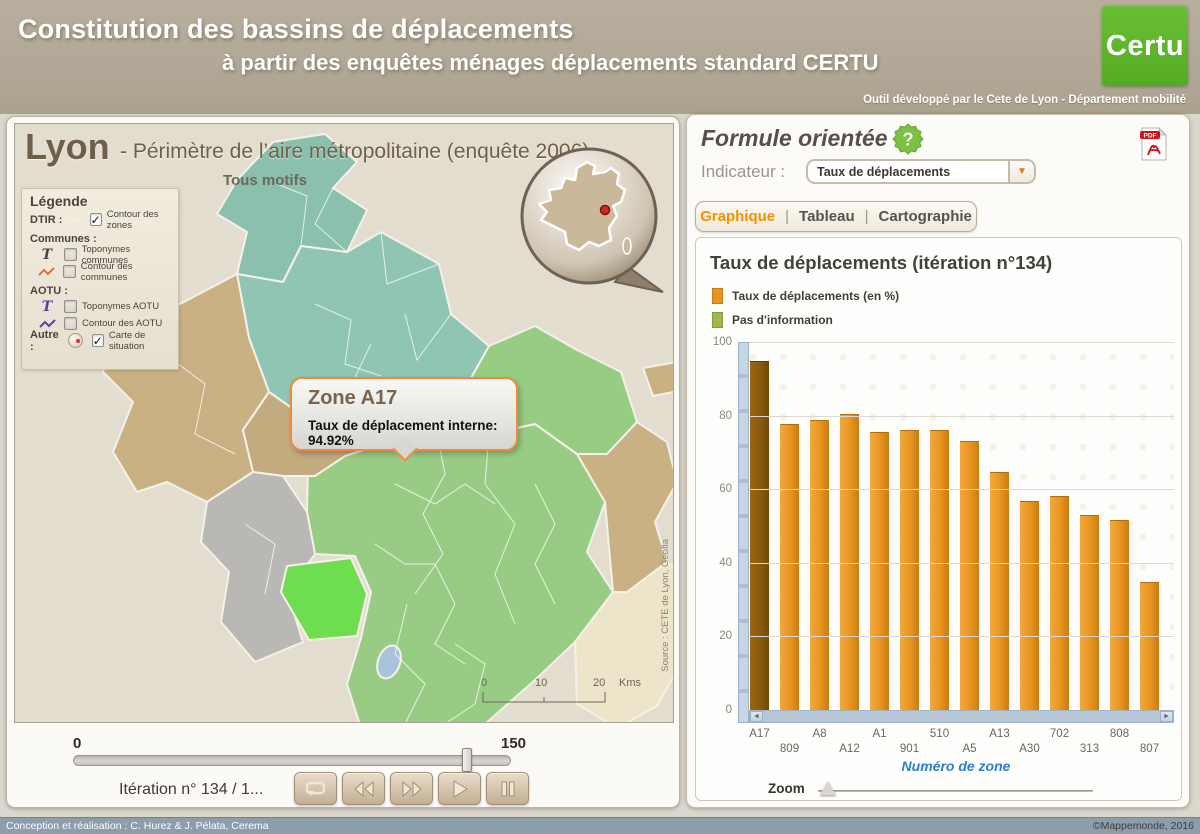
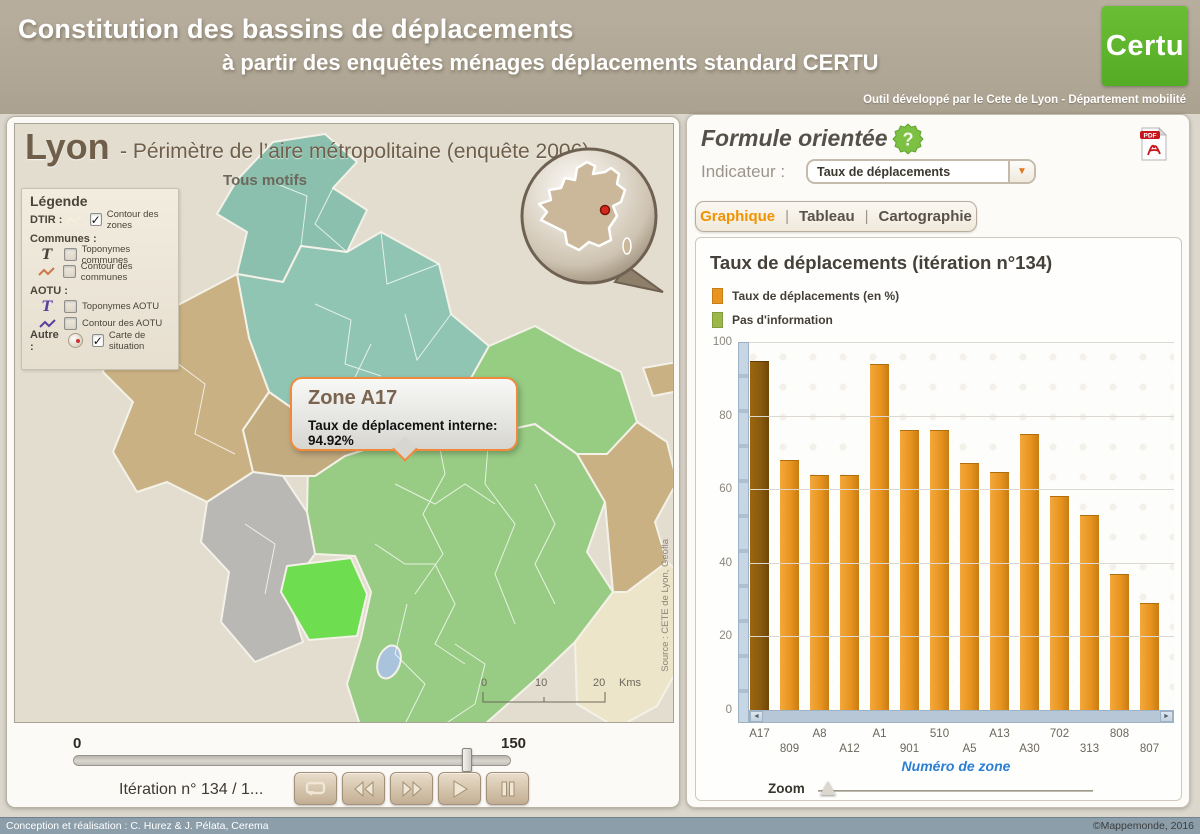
809: 78 -> 68
A8: 79 -> 64
A12: 80 -> 64
A1: 76 -> 94
A5: 73 -> 67
A30: 57 -> 75
808: 52 -> 37
807: 35 -> 29
